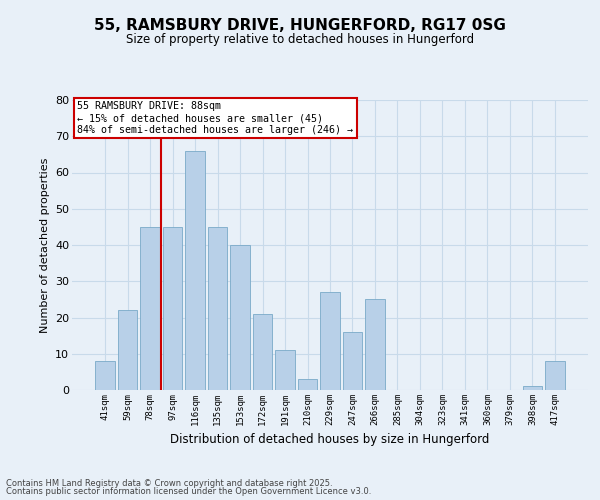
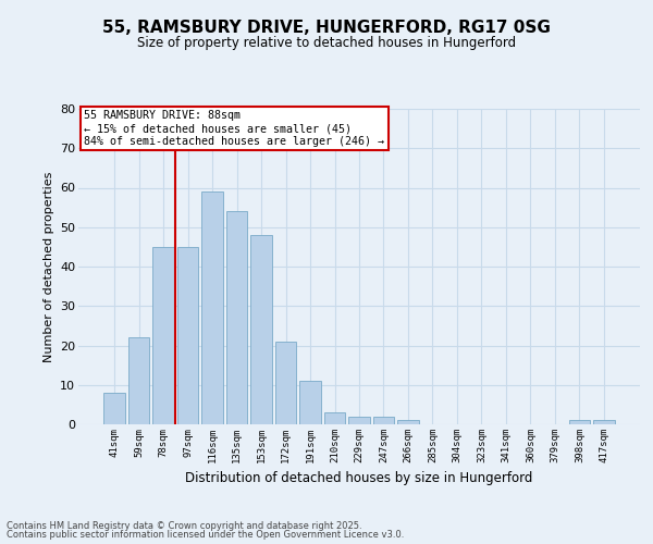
116sqm: 66 -> 59
135sqm: 45 -> 54
153sqm: 40 -> 48
229sqm: 27 -> 2
247sqm: 16 -> 2
266sqm: 25 -> 1
417sqm: 8 -> 1
